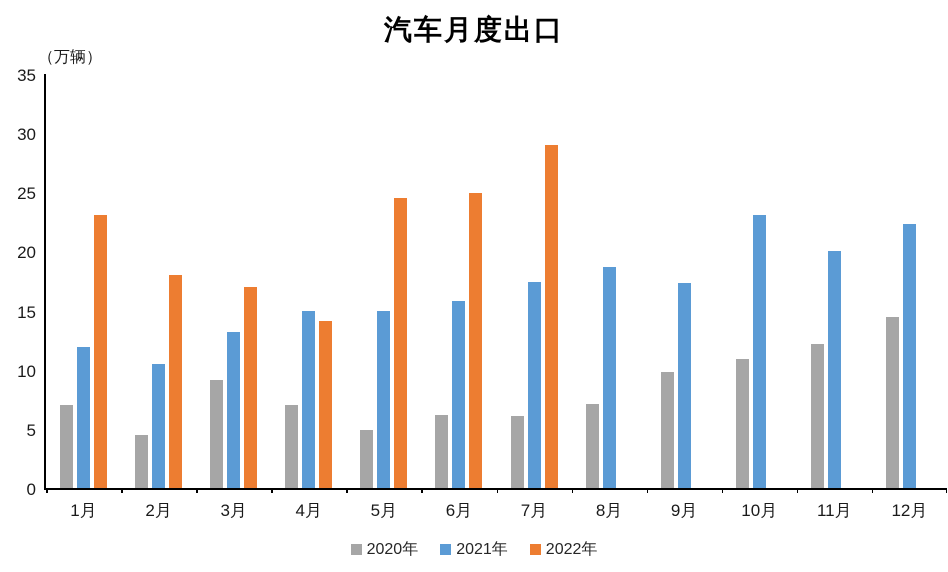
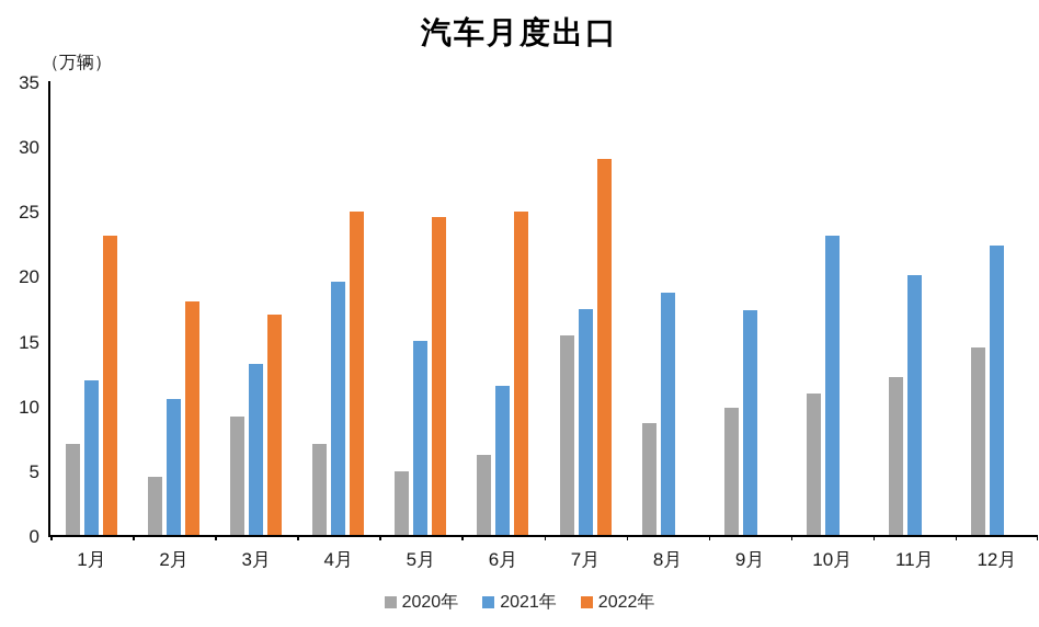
2021年/4月: 15.0 -> 19.5
2022年/4月: 14.1 -> 24.9
2021年/6月: 15.8 -> 11.5
2020年/7月: 6.1 -> 15.4
2020年/8月: 7.1 -> 8.6
